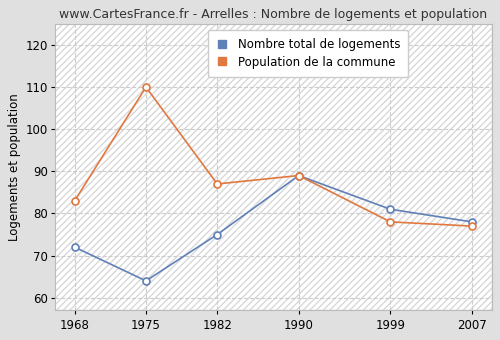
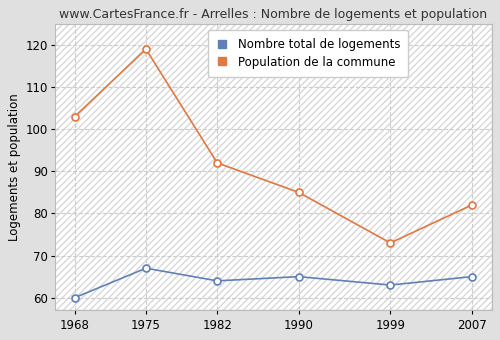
Nombre total de logements/1968: 72 -> 60
Population de la commune/1968: 83 -> 103
Nombre total de logements/1975: 64 -> 67
Population de la commune/1975: 110 -> 119
Nombre total de logements/1982: 75 -> 64
Population de la commune/1982: 87 -> 92
Nombre total de logements/1990: 89 -> 65
Population de la commune/1990: 89 -> 85
Nombre total de logements/1999: 81 -> 63
Population de la commune/1999: 78 -> 73
Nombre total de logements/2007: 78 -> 65
Population de la commune/2007: 77 -> 82
